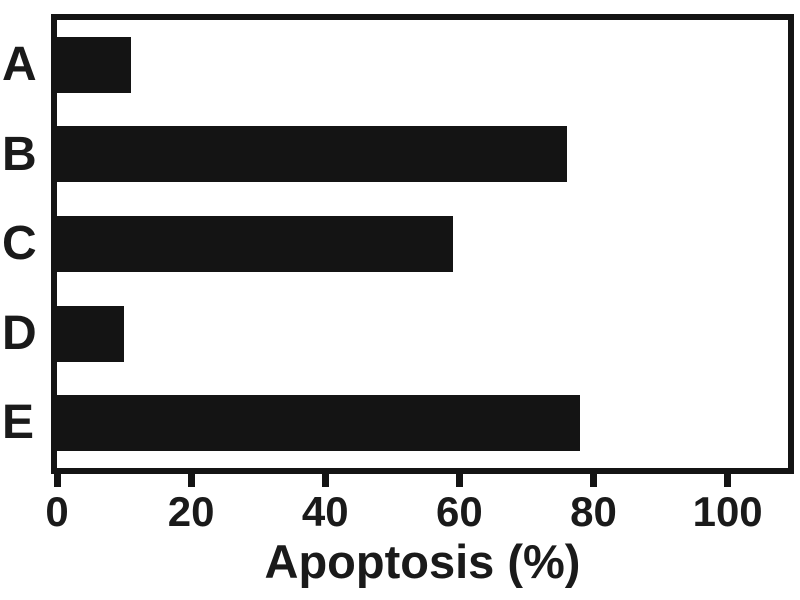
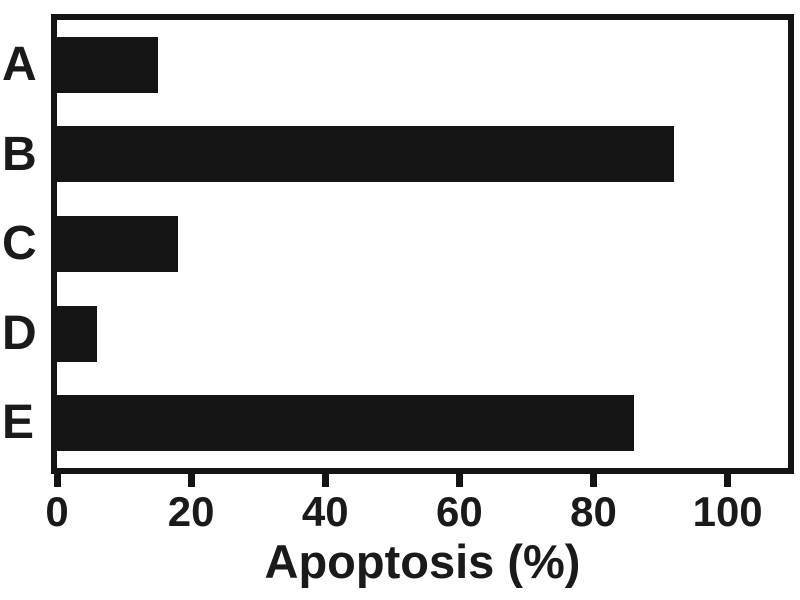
A: 11 -> 15
B: 76 -> 92
C: 59 -> 18
D: 10 -> 6
E: 78 -> 86
